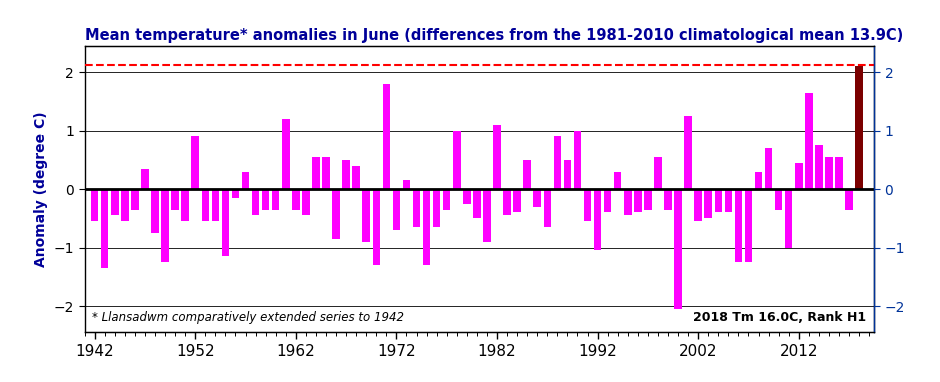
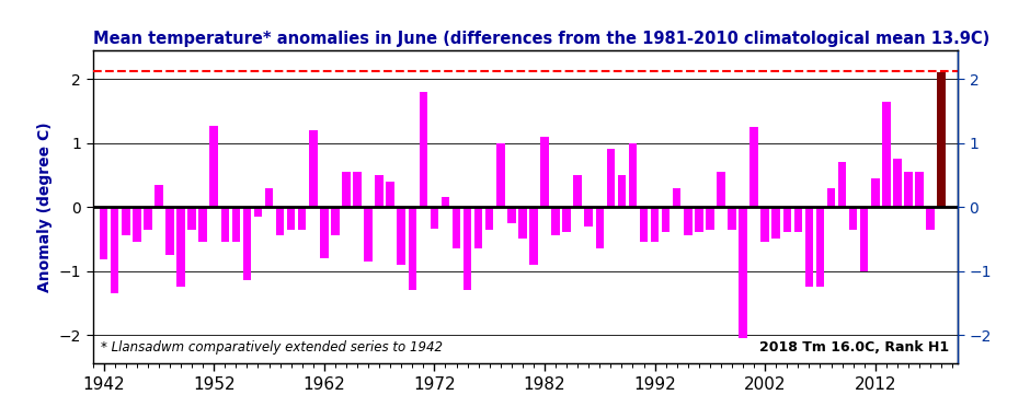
1942: -0.55 -> -0.82
1952: 0.90 -> 1.26
1962: -0.35 -> -0.80
1972: -0.70 -> -0.34
1992: -1.05 -> -0.54
